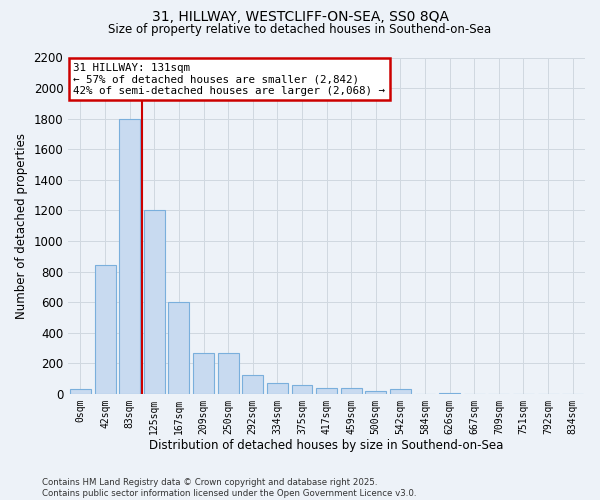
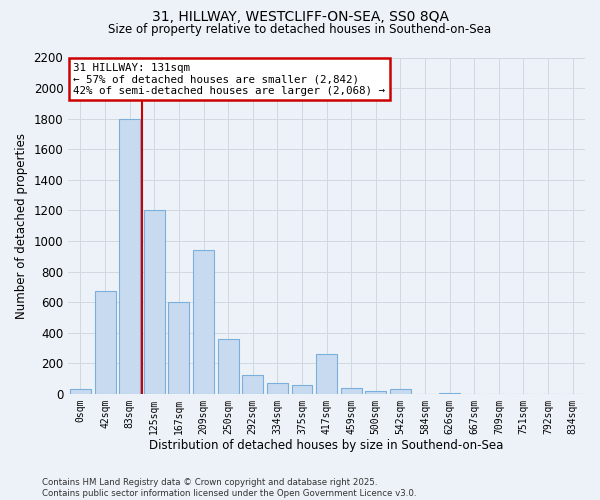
42sqm: 840 -> 670
209sqm: 270 -> 940
250sqm: 270 -> 360
417sqm: 40 -> 260
